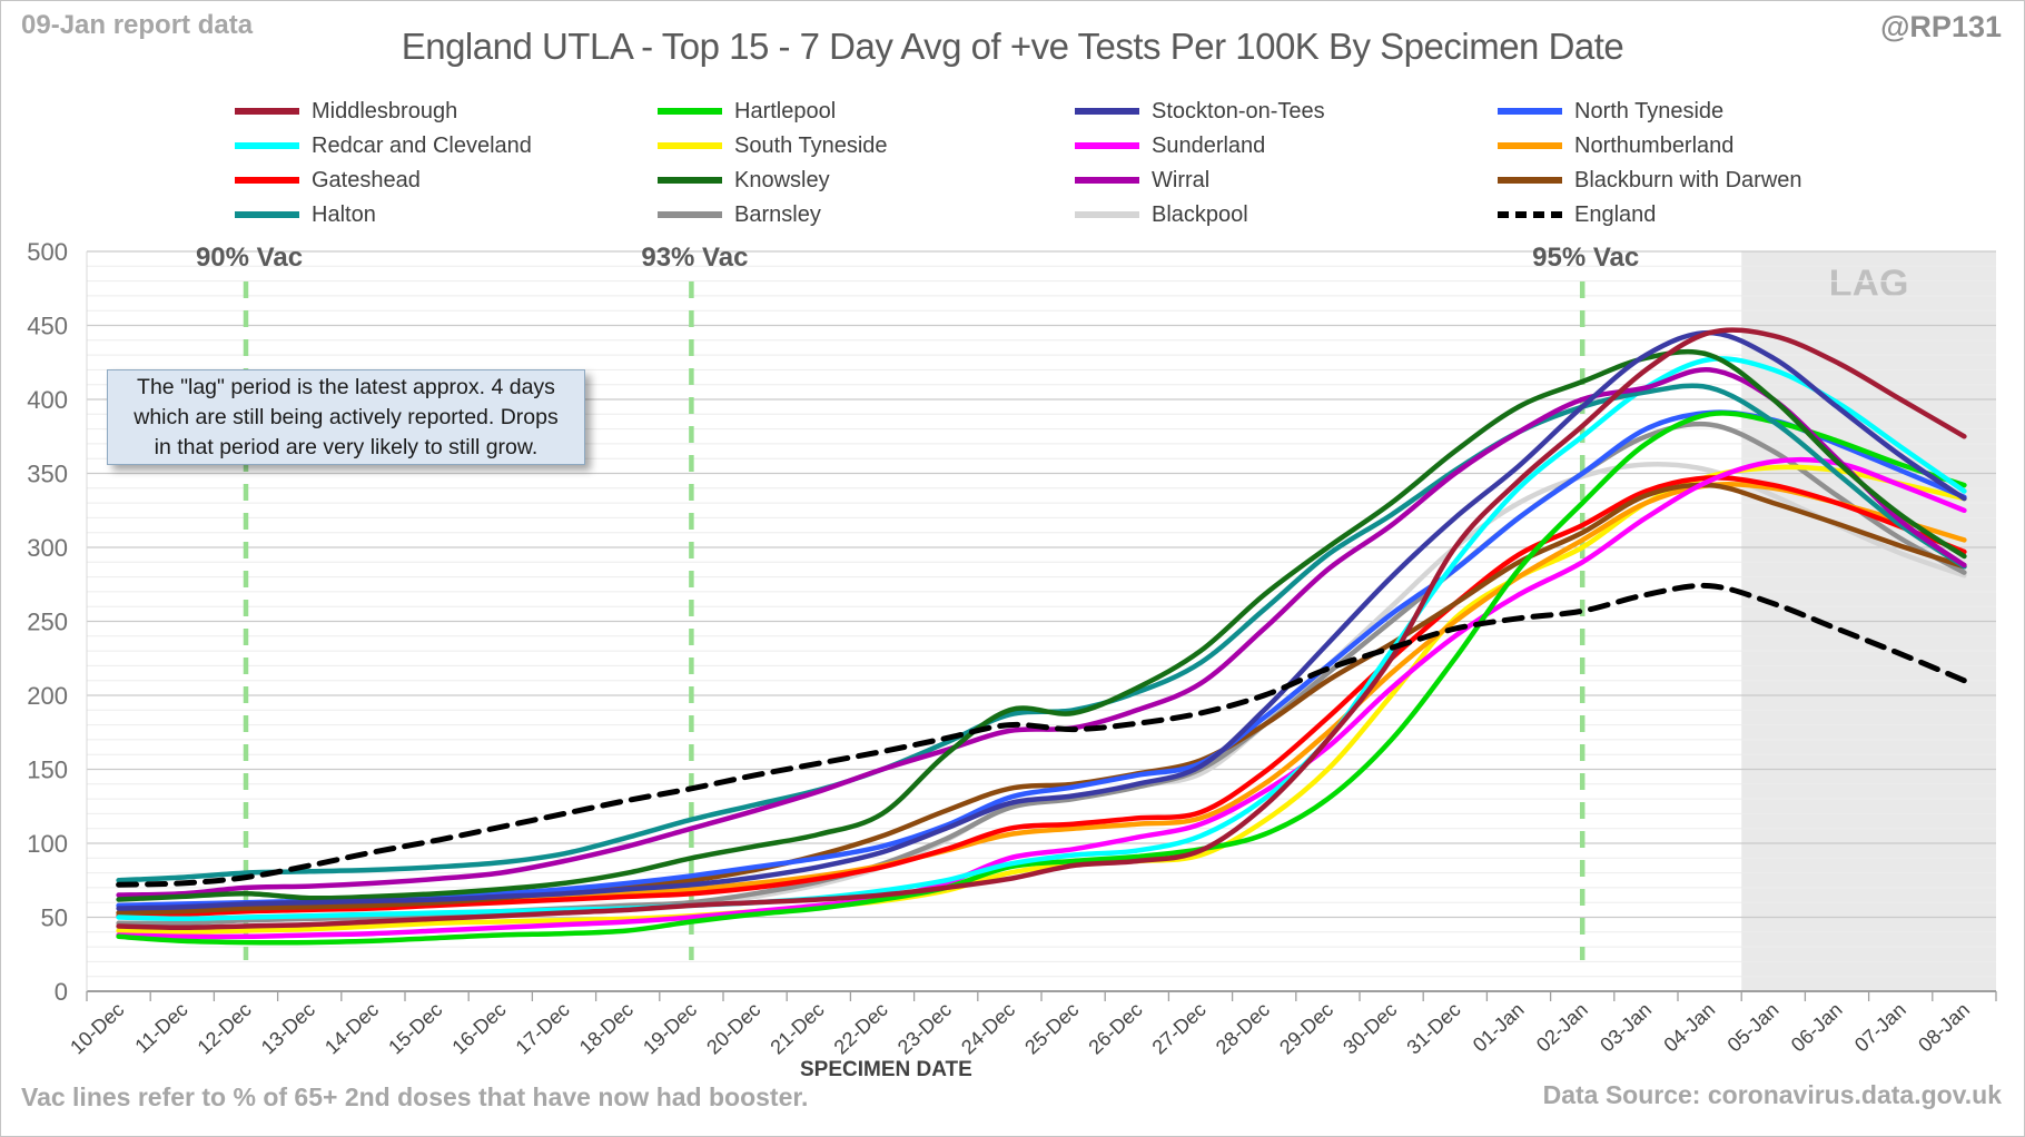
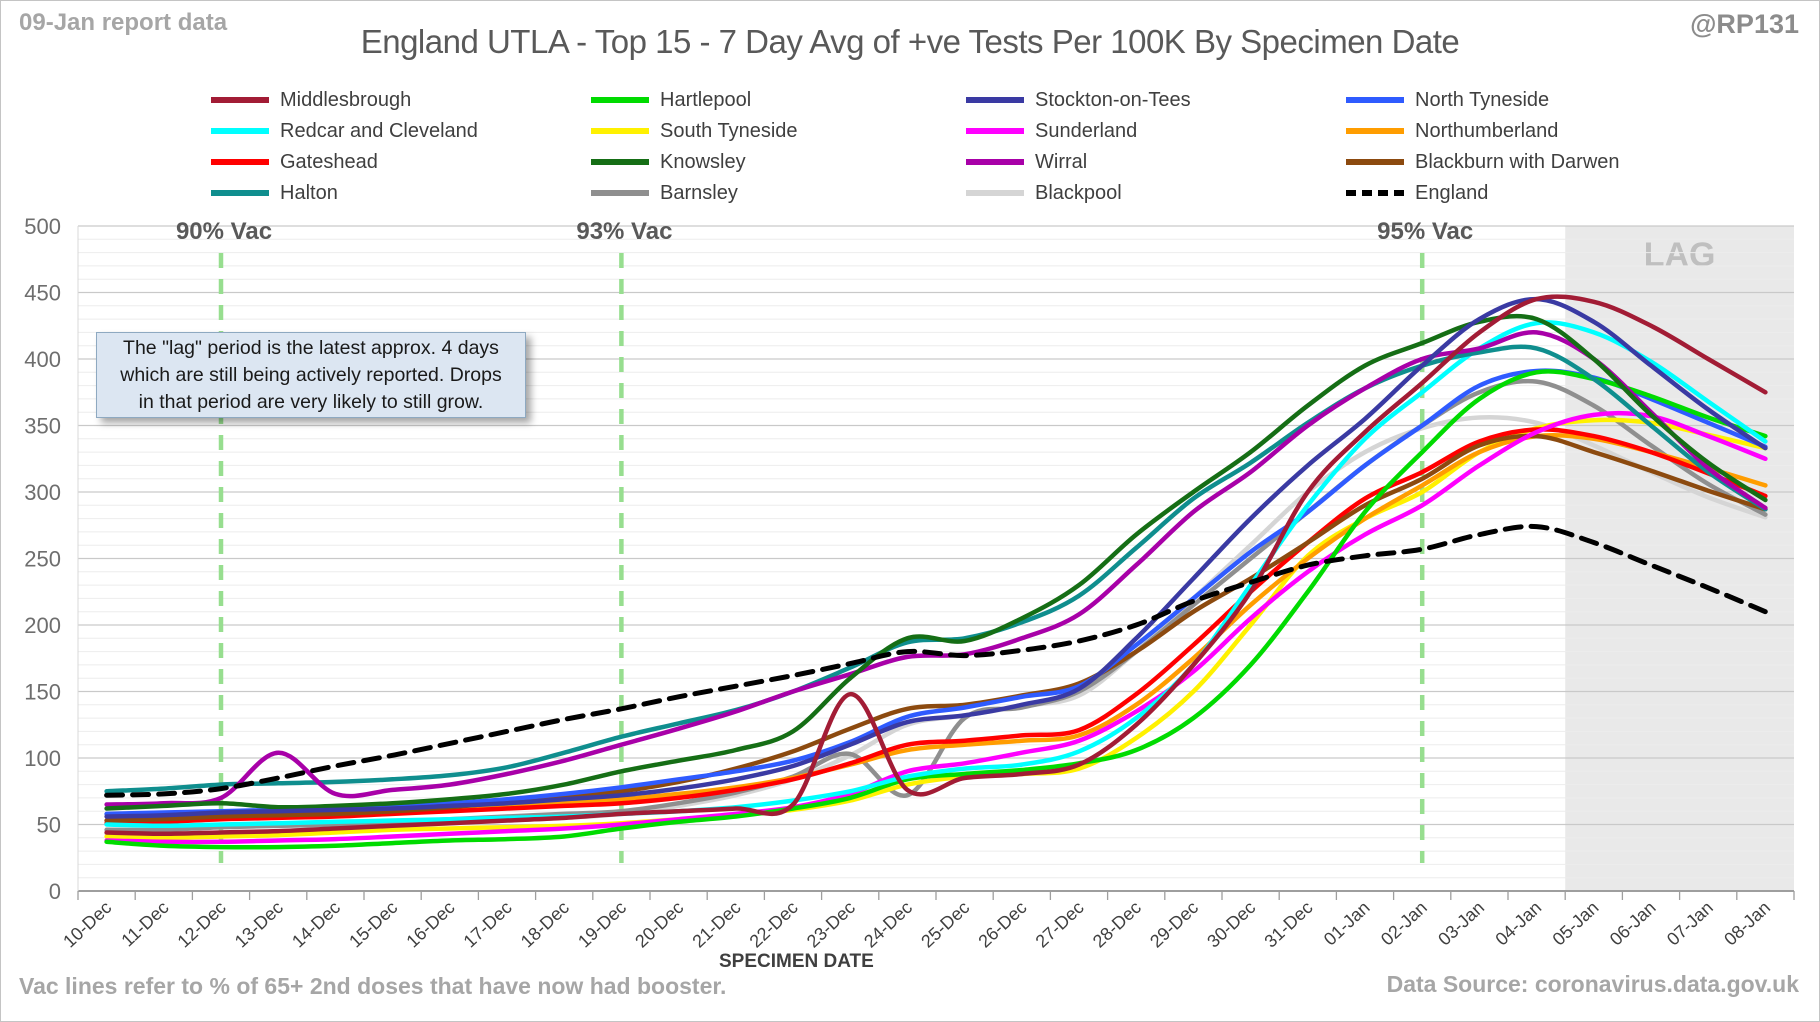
Wirral/13-Dec: 71 -> 104
Middlesbrough/23-Dec: 70 -> 148
Barnsley/24-Dec: 124 -> 72
